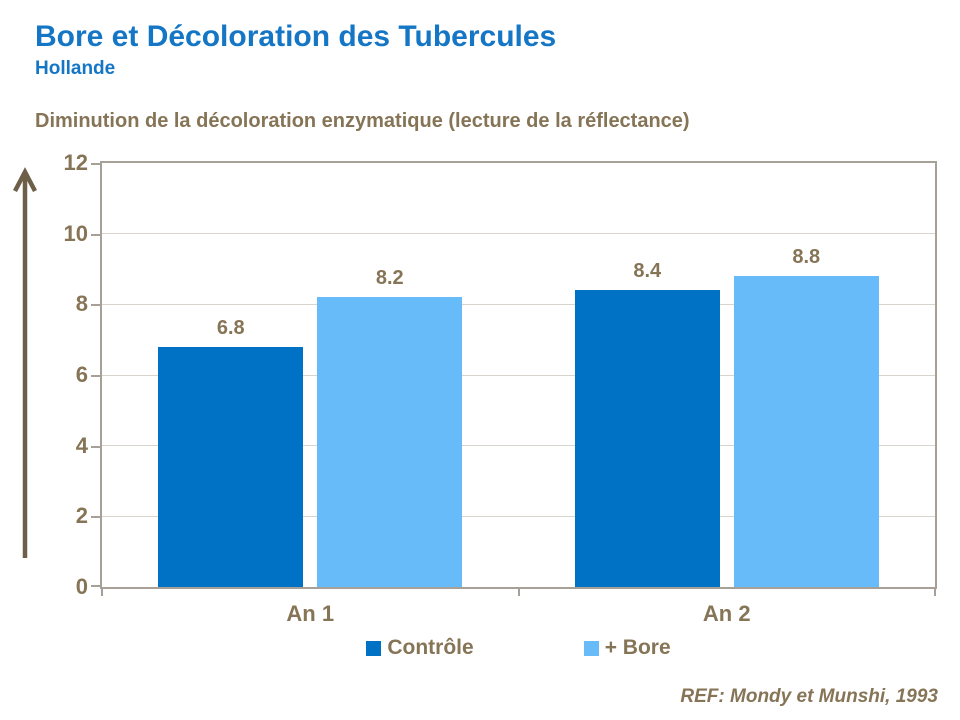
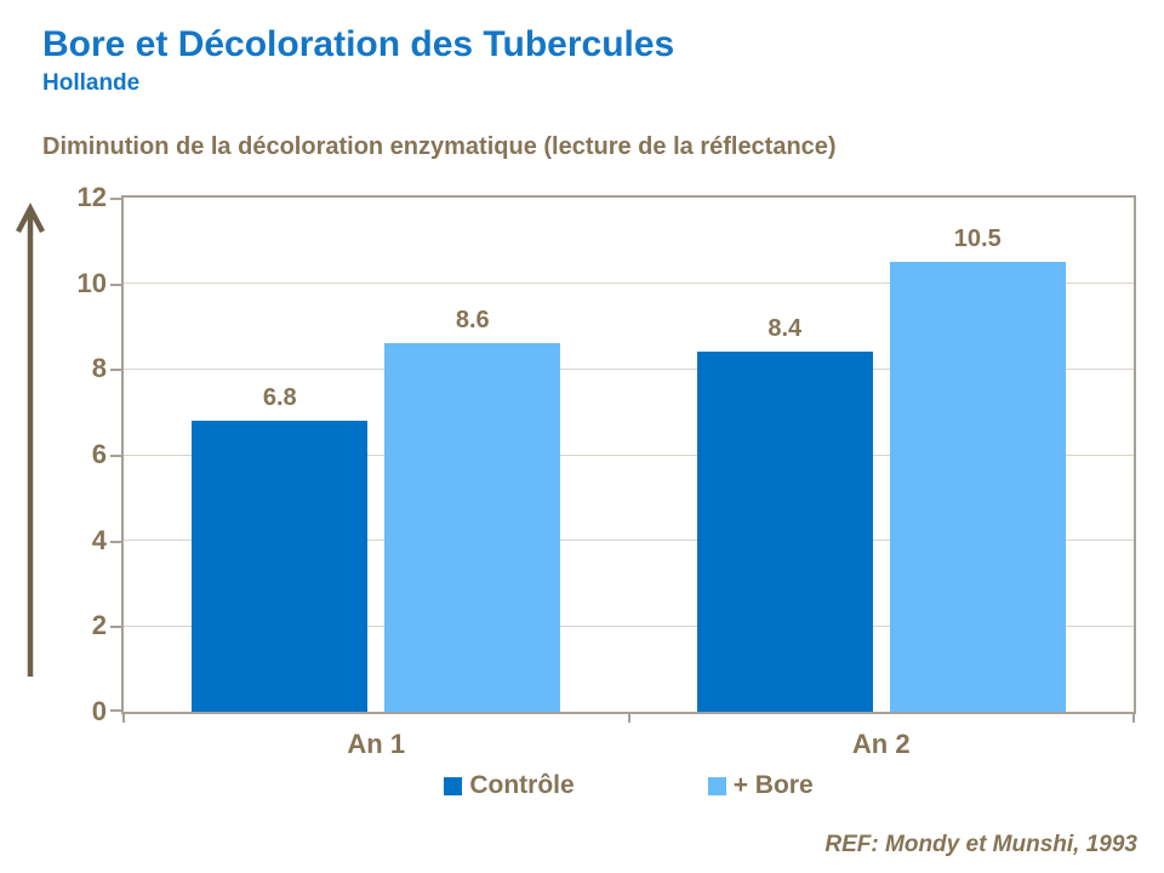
+ Bore/An 1: 8.2 -> 8.6
+ Bore/An 2: 8.8 -> 10.5
